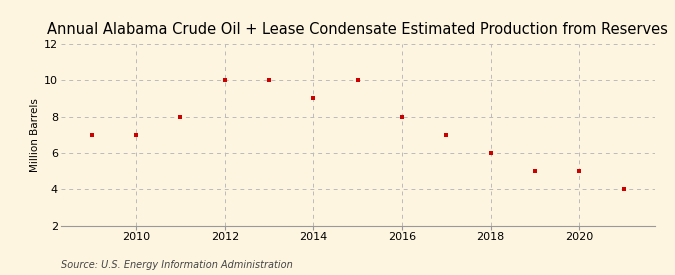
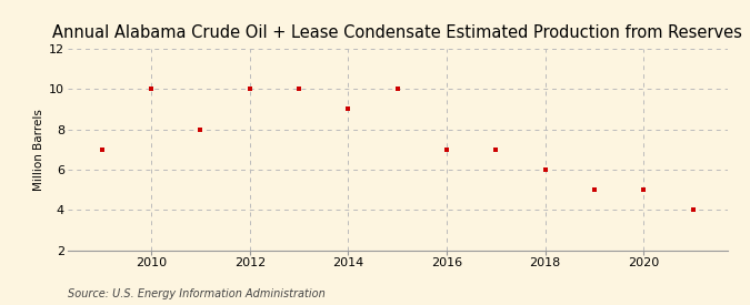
2010: 7 -> 10
2016: 8 -> 7
